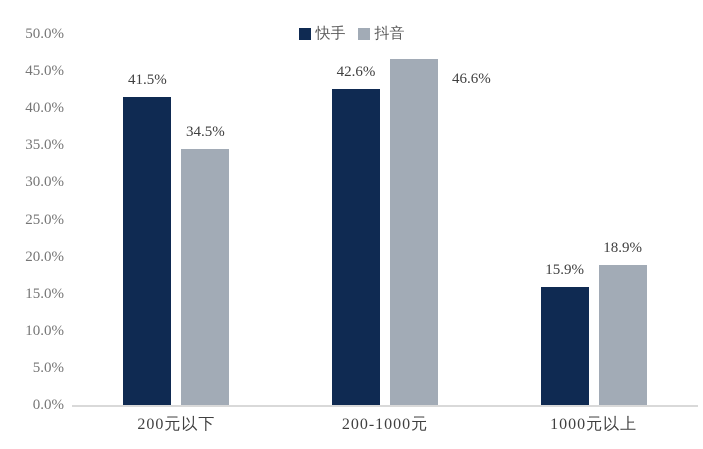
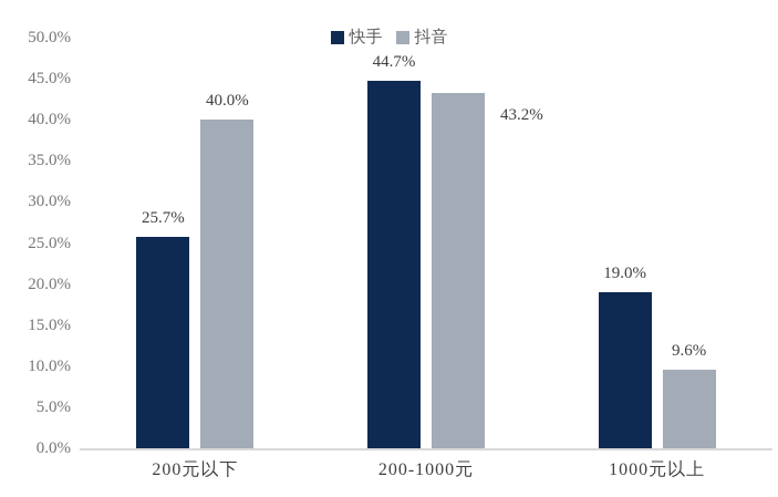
快手/200元以下: 41.5% -> 25.7%
抖音/200元以下: 34.5% -> 40.0%
快手/200-1000元: 42.6% -> 44.7%
抖音/200-1000元: 46.6% -> 43.2%
快手/1000元以上: 15.9% -> 19.0%
抖音/1000元以上: 18.9% -> 9.6%
